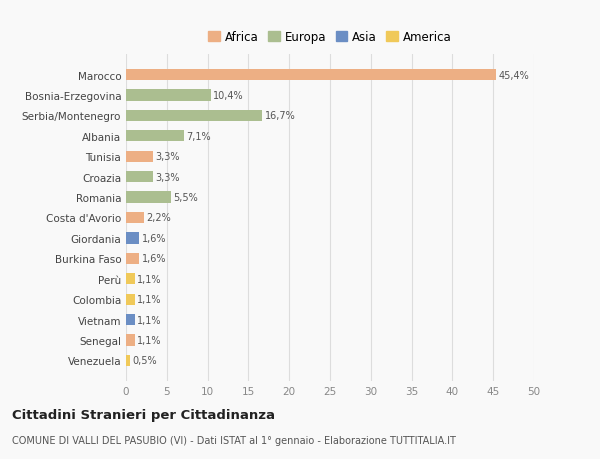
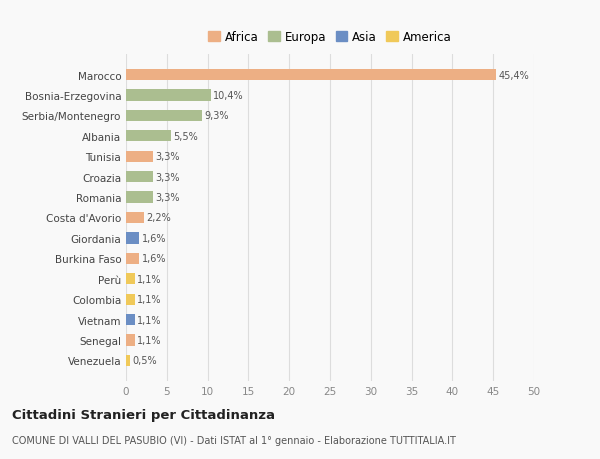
Serbia/Montenegro: 16,7% -> 9,3%
Albania: 7,1% -> 5,5%
Romania: 5,5% -> 3,3%
